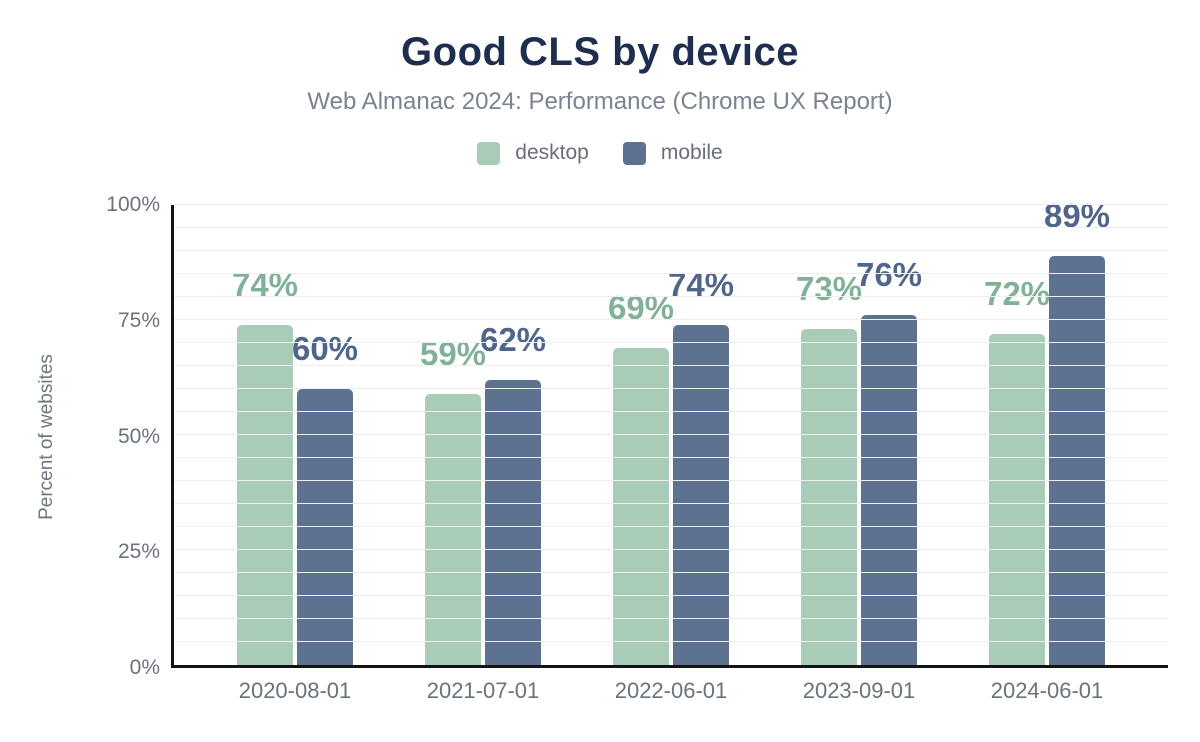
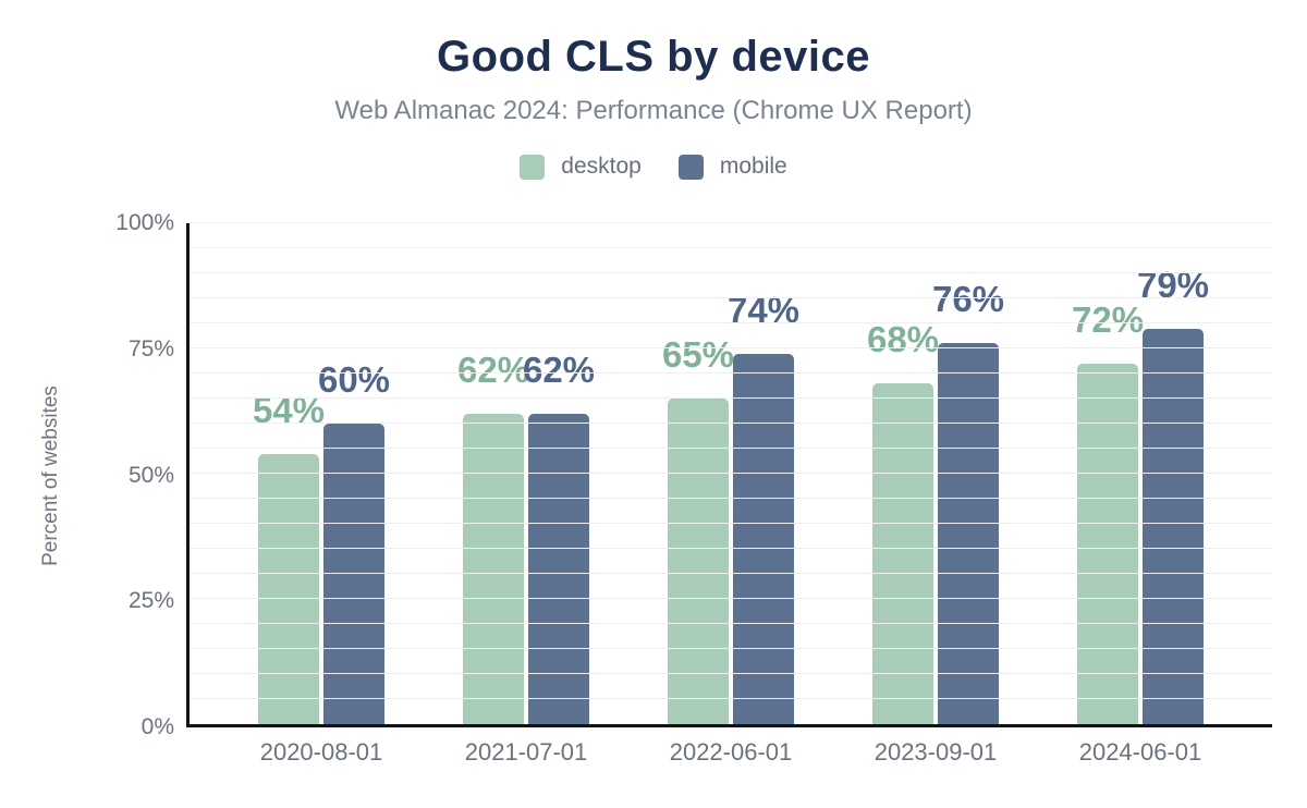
desktop/2020-08-01: 74% -> 54%
desktop/2021-07-01: 59% -> 62%
desktop/2022-06-01: 69% -> 65%
desktop/2023-09-01: 73% -> 68%
mobile/2024-06-01: 89% -> 79%
